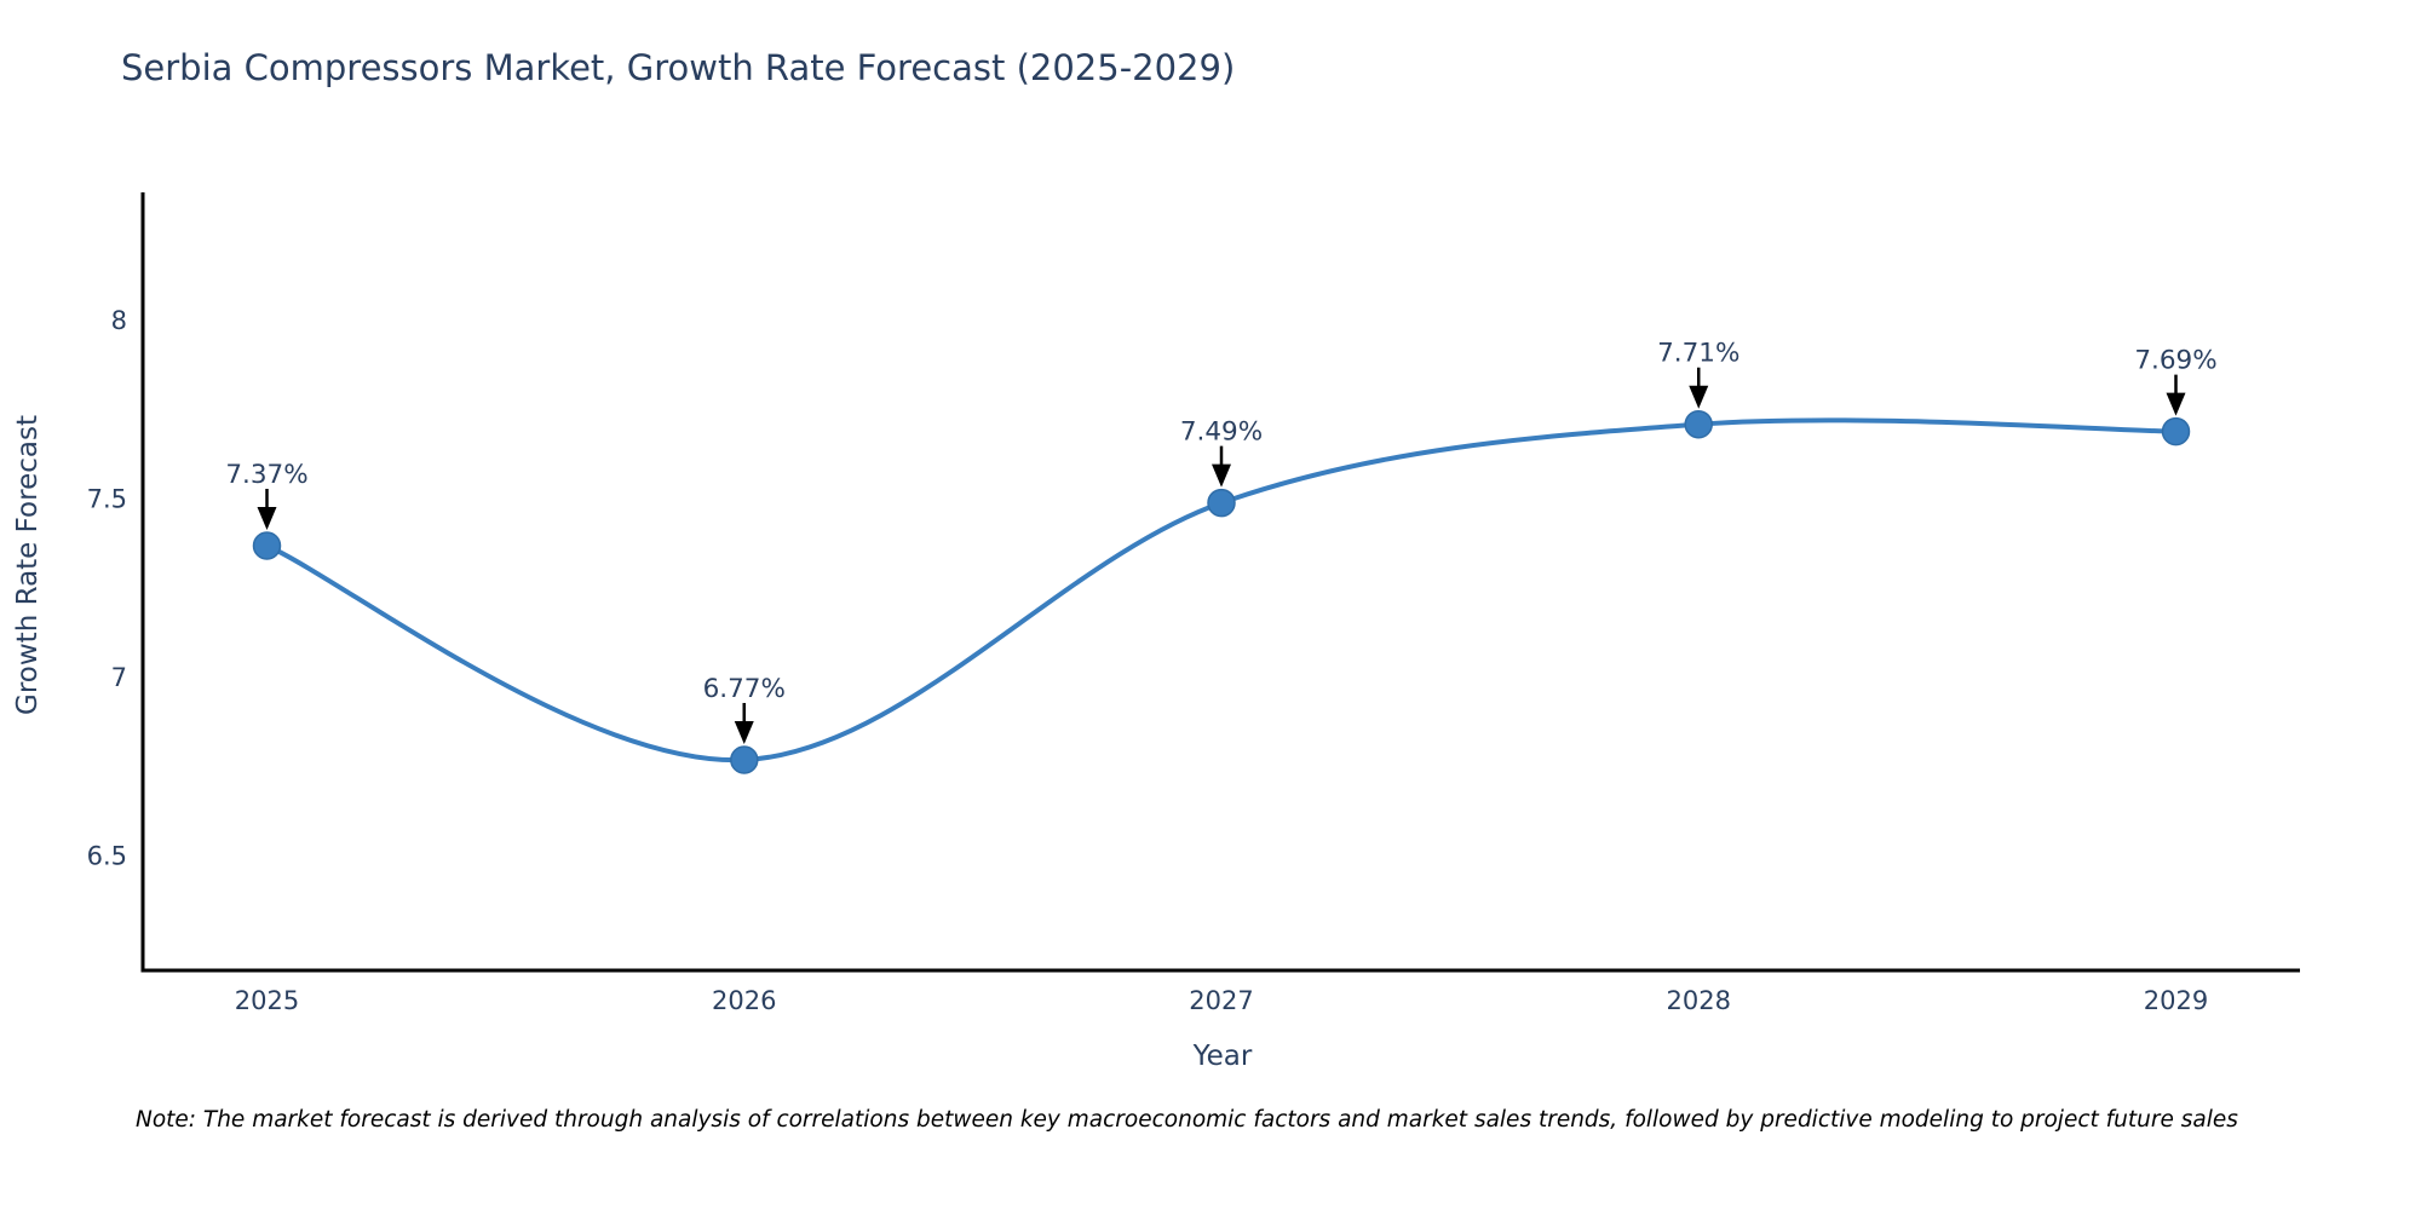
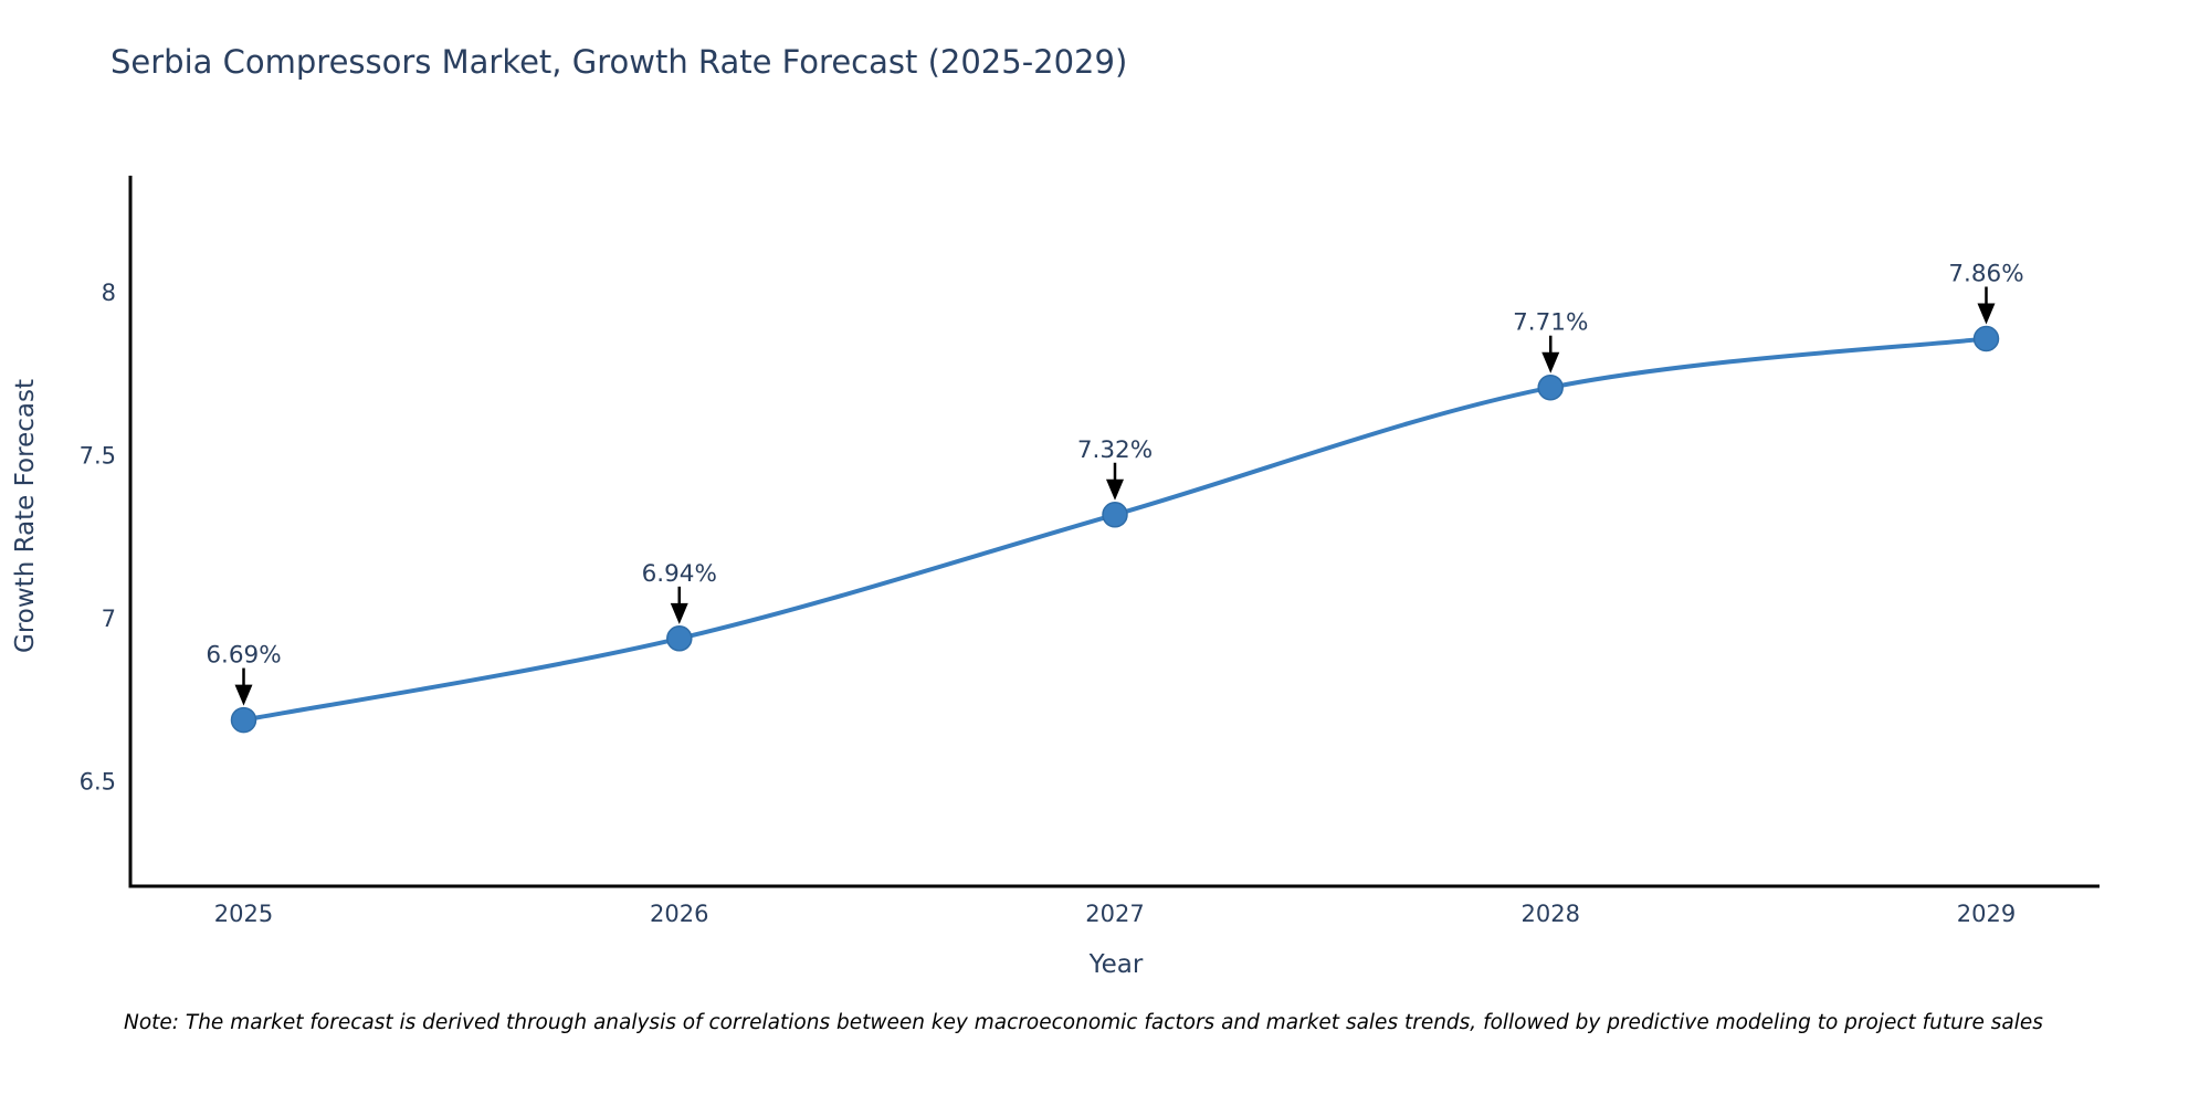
2025: 7.37% -> 6.69%
2026: 6.77% -> 6.94%
2027: 7.49% -> 7.32%
2029: 7.69% -> 7.86%
